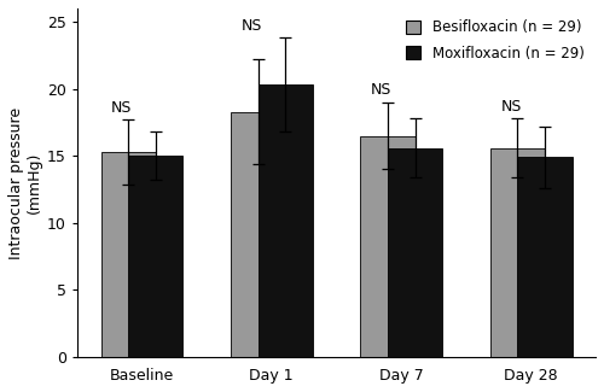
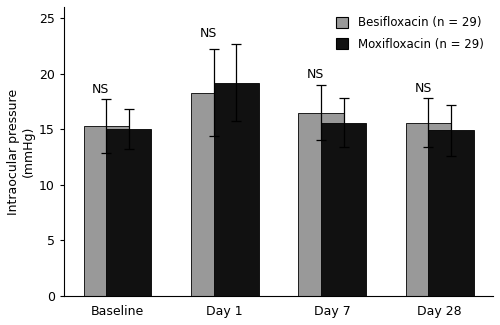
Moxifloxacin (n = 29)/Day 1: 20.3 -> 19.2
